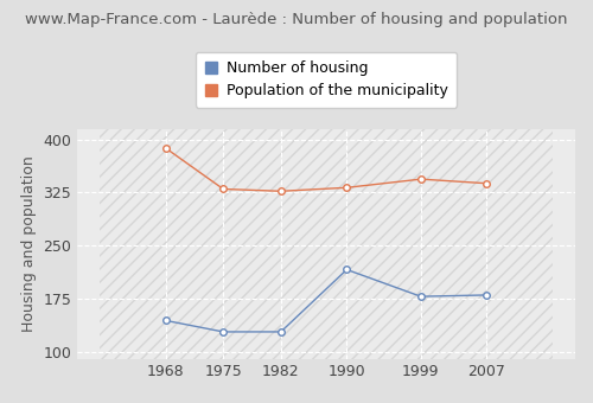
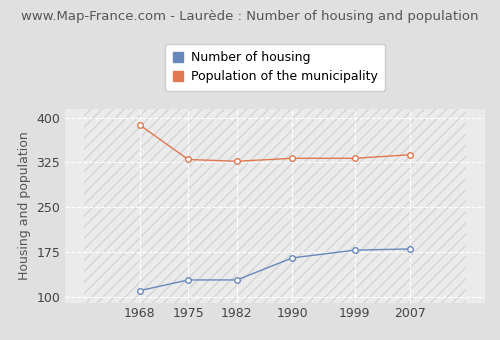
Number of housing/1968: 144 -> 110
Number of housing/1990: 216 -> 165
Population of the municipality/1999: 344 -> 332
